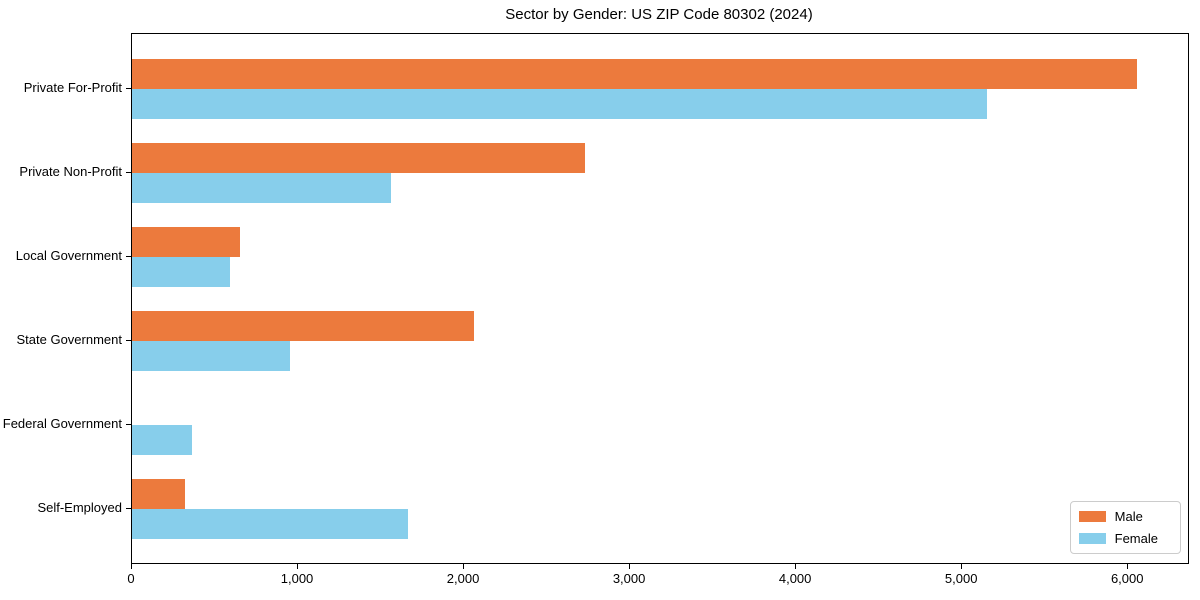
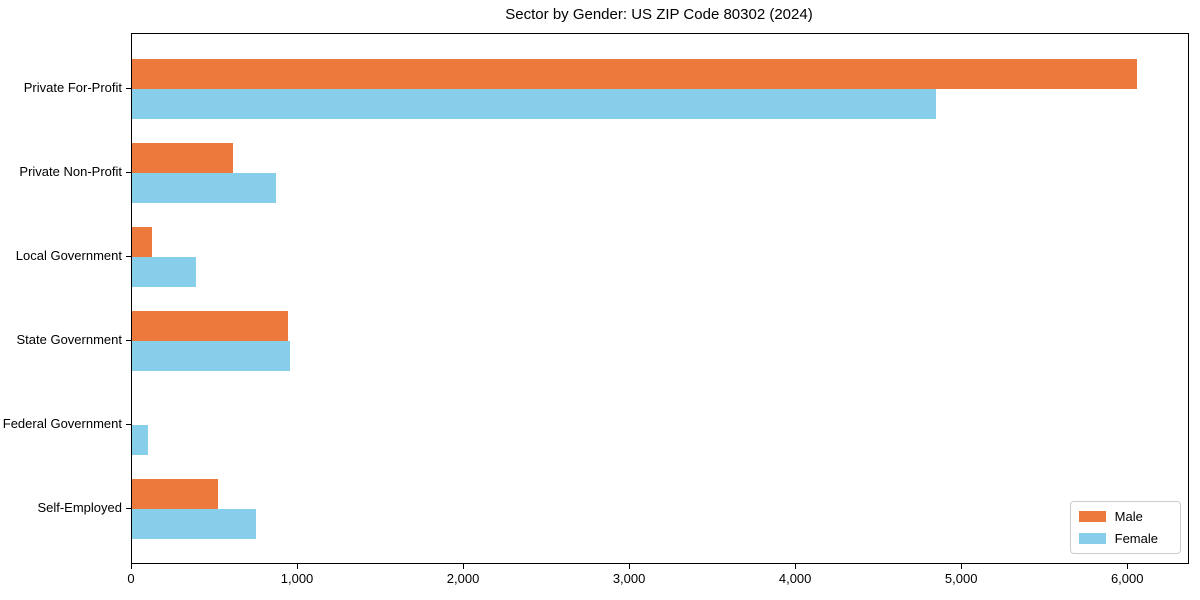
Female/Private For-Profit: 5150 -> 4840
Male/Private Non-Profit: 2730 -> 610
Female/Private Non-Profit: 1560 -> 870
Male/Local Government: 650 -> 120
Female/Local Government: 590 -> 380
Male/State Government: 2060 -> 940
Female/Federal Government: 360 -> 100
Male/Self-Employed: 320 -> 520
Female/Self-Employed: 1660 -> 740
